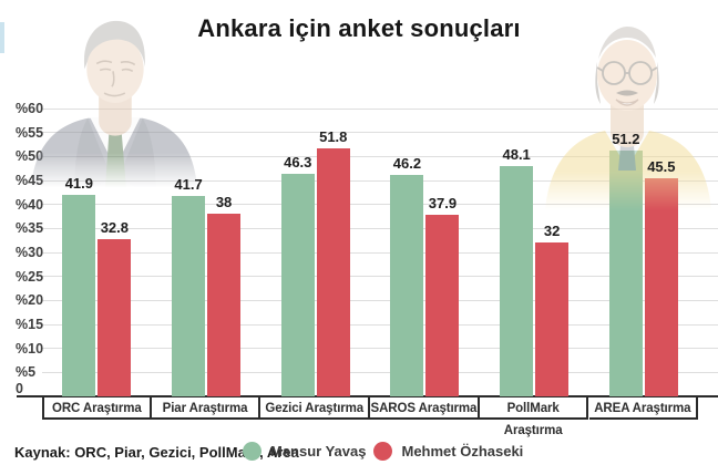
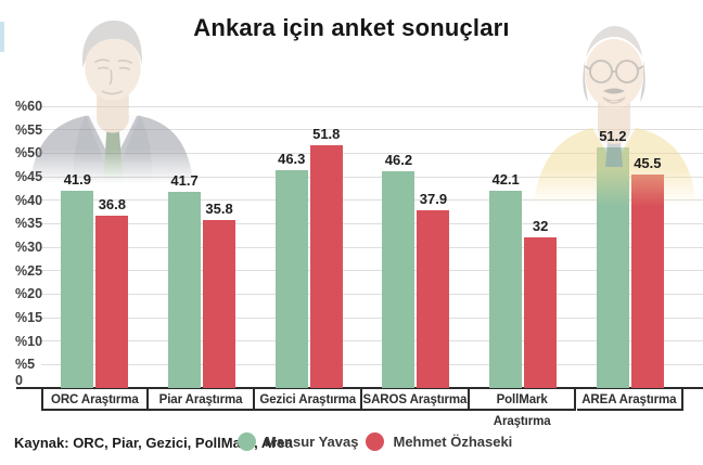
Mehmet Özhaseki/ORC Araştırma: 32.8 -> 36.8
Mehmet Özhaseki/Piar Araştırma: 38 -> 35.8
Mansur Yavaş/PollMark Araştırma: 48.1 -> 42.1
